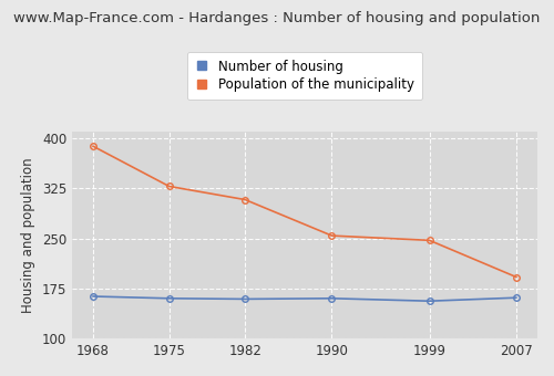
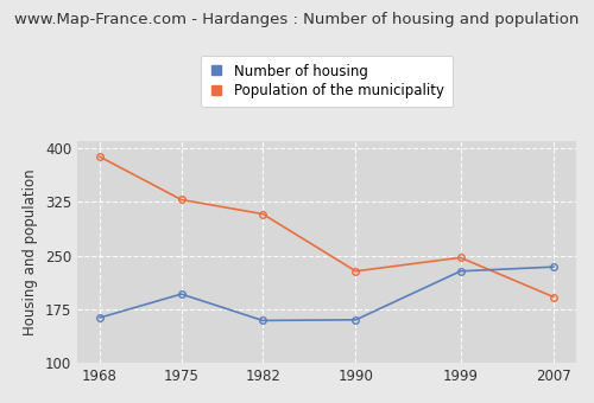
Number of housing/1975: 160 -> 196
Population of the municipality/1990: 254 -> 228
Number of housing/1999: 156 -> 228
Number of housing/2007: 161 -> 234
